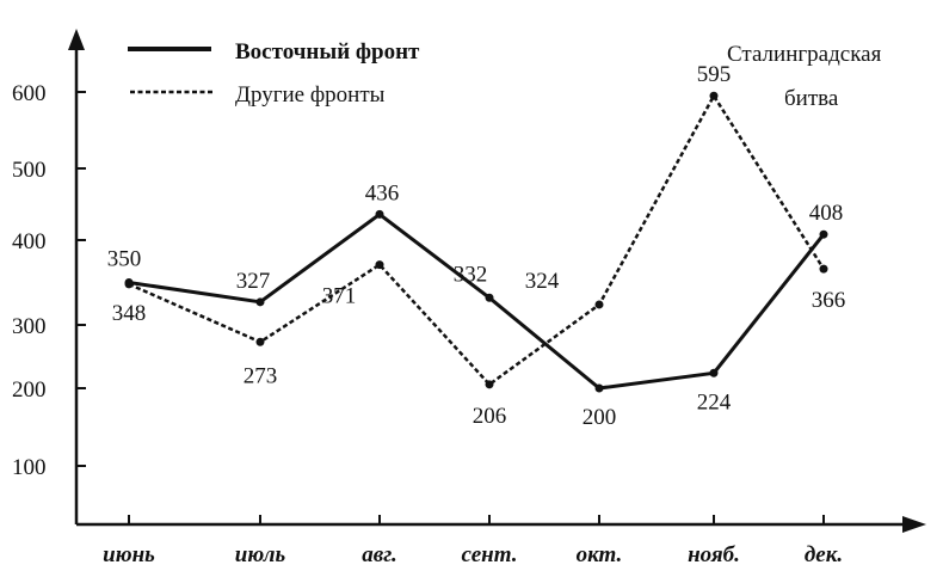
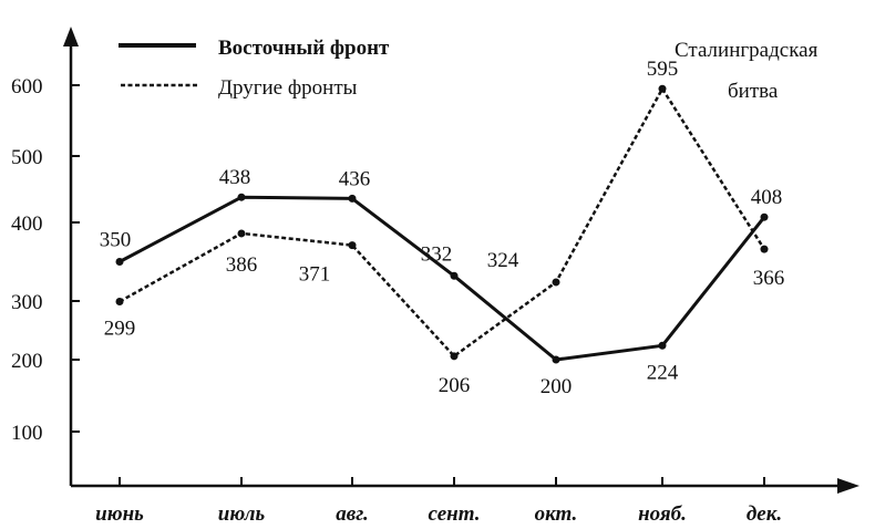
Другие фронты/июнь: 348 -> 299
Восточный фронт/июль: 327 -> 438
Другие фронты/июль: 273 -> 386
